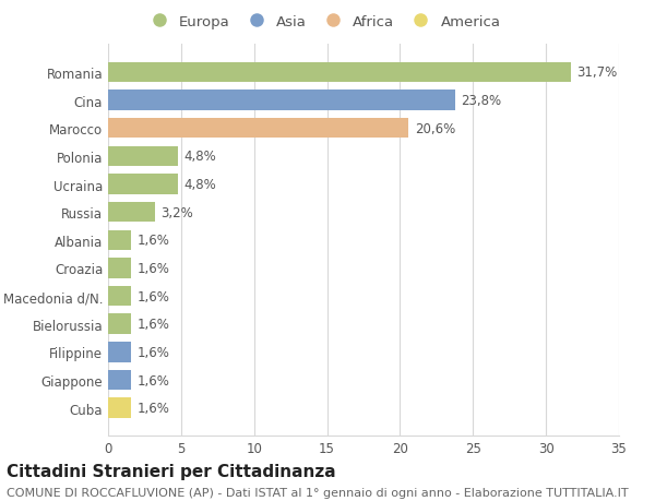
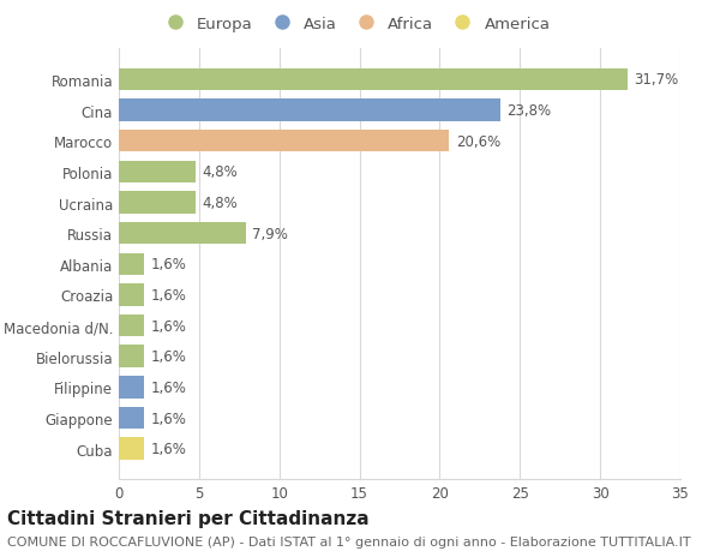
Russia: 3,2% -> 7,9%
